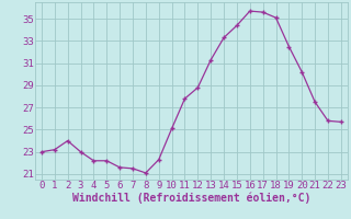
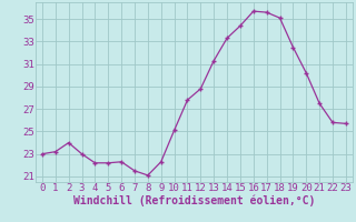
6: 21.6 -> 22.3
